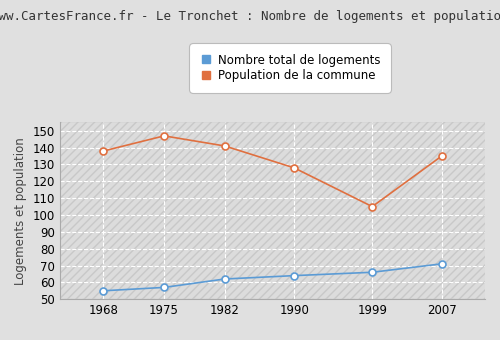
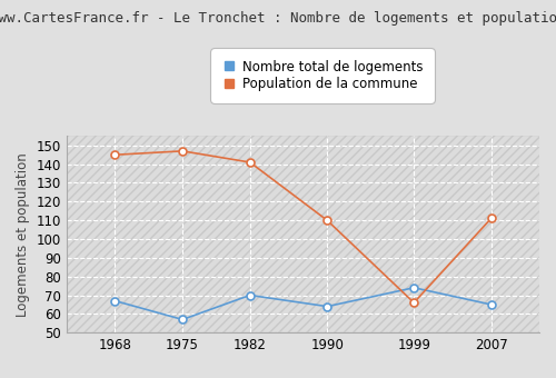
Nombre total de logements/1968: 55 -> 67
Population de la commune/1968: 138 -> 145
Nombre total de logements/1982: 62 -> 70
Population de la commune/1990: 128 -> 110
Nombre total de logements/1999: 66 -> 74
Population de la commune/1999: 105 -> 66
Nombre total de logements/2007: 71 -> 65
Population de la commune/2007: 135 -> 111
